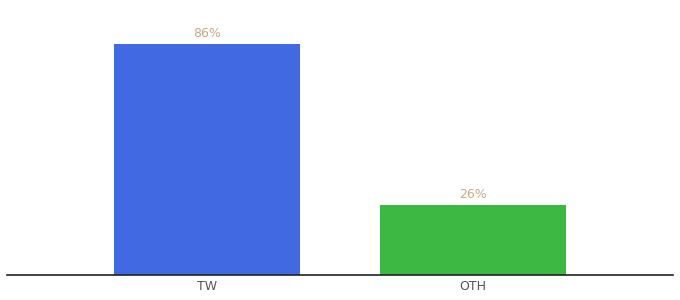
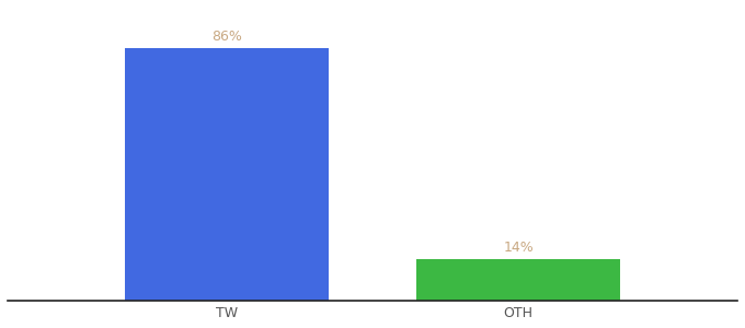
OTH: 26% -> 14%
